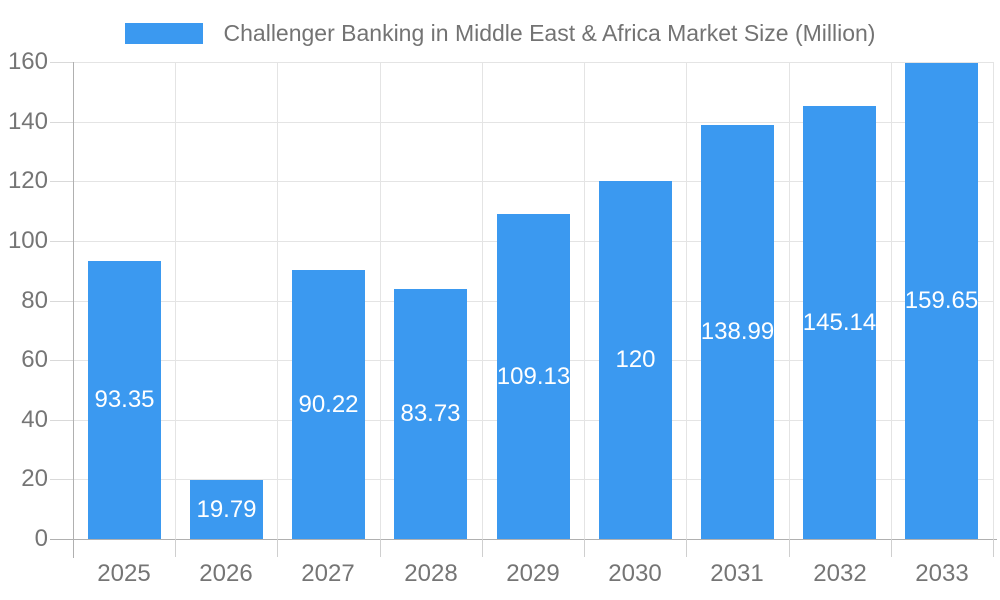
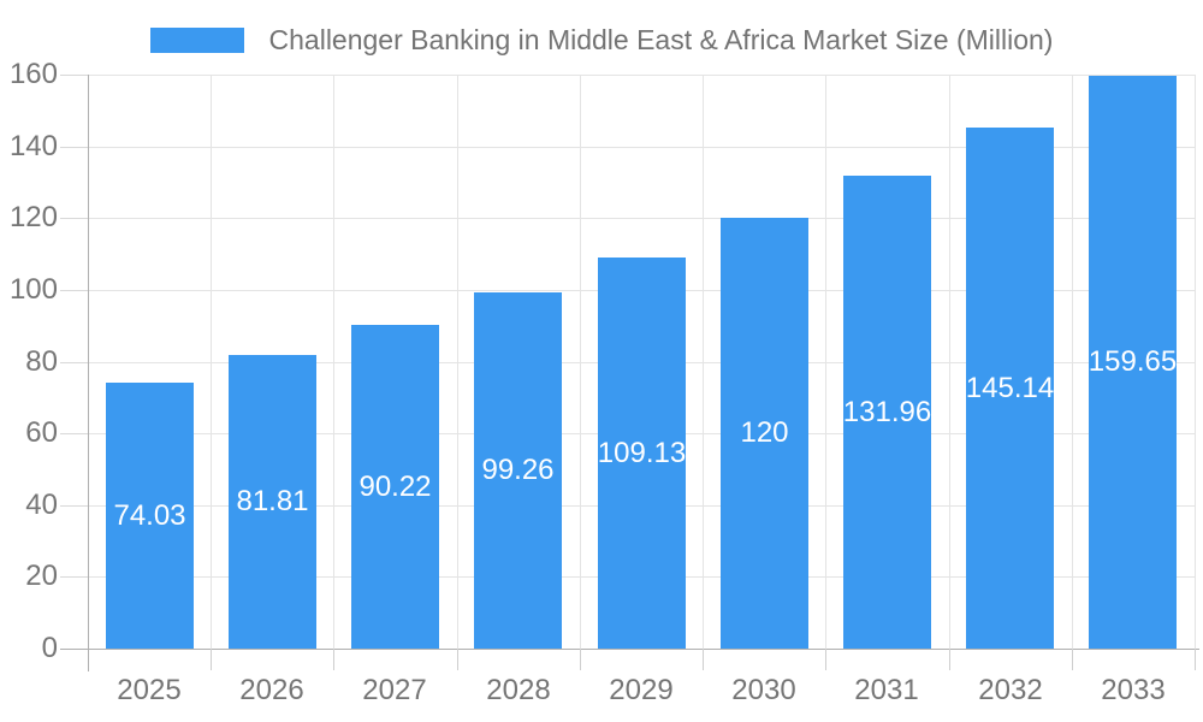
2025: 93.35 -> 74.03
2026: 19.79 -> 81.81
2028: 83.73 -> 99.26
2031: 138.99 -> 131.96
